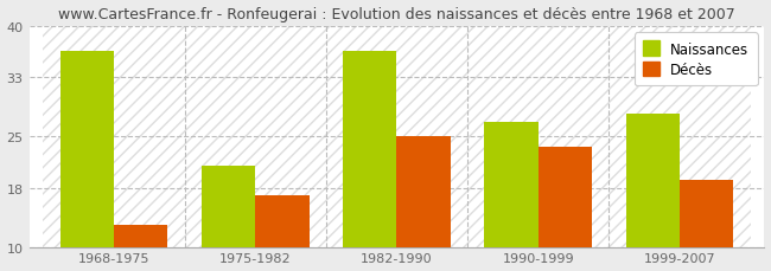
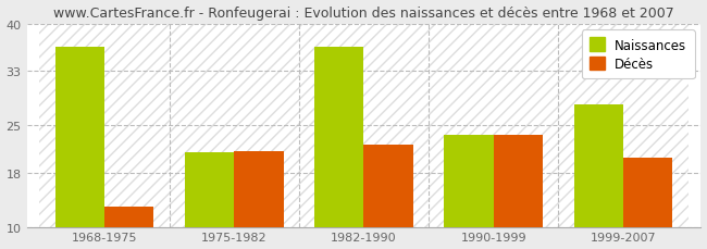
Décès/1975-1982: 17.0 -> 21.2
Décès/1982-1990: 25.0 -> 22.2
Naissances/1990-1999: 27.0 -> 23.6
Décès/1999-2007: 19.0 -> 20.2
